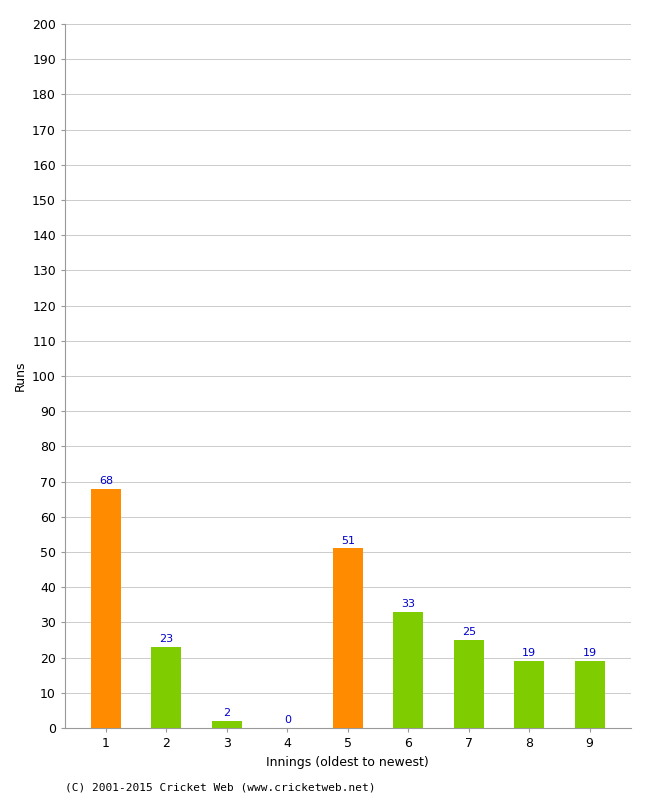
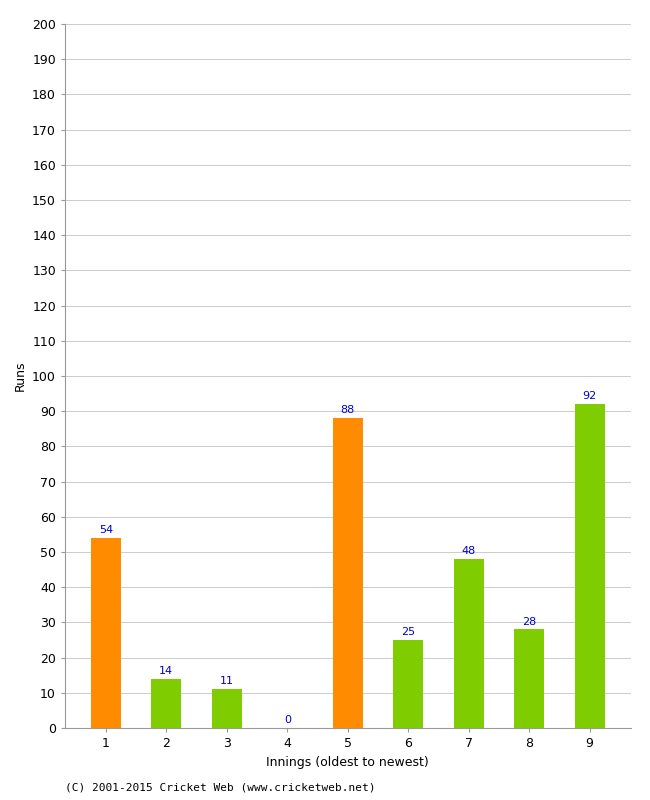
1: 68 -> 54
2: 23 -> 14
3: 2 -> 11
5: 51 -> 88
6: 33 -> 25
7: 25 -> 48
8: 19 -> 28
9: 19 -> 92
